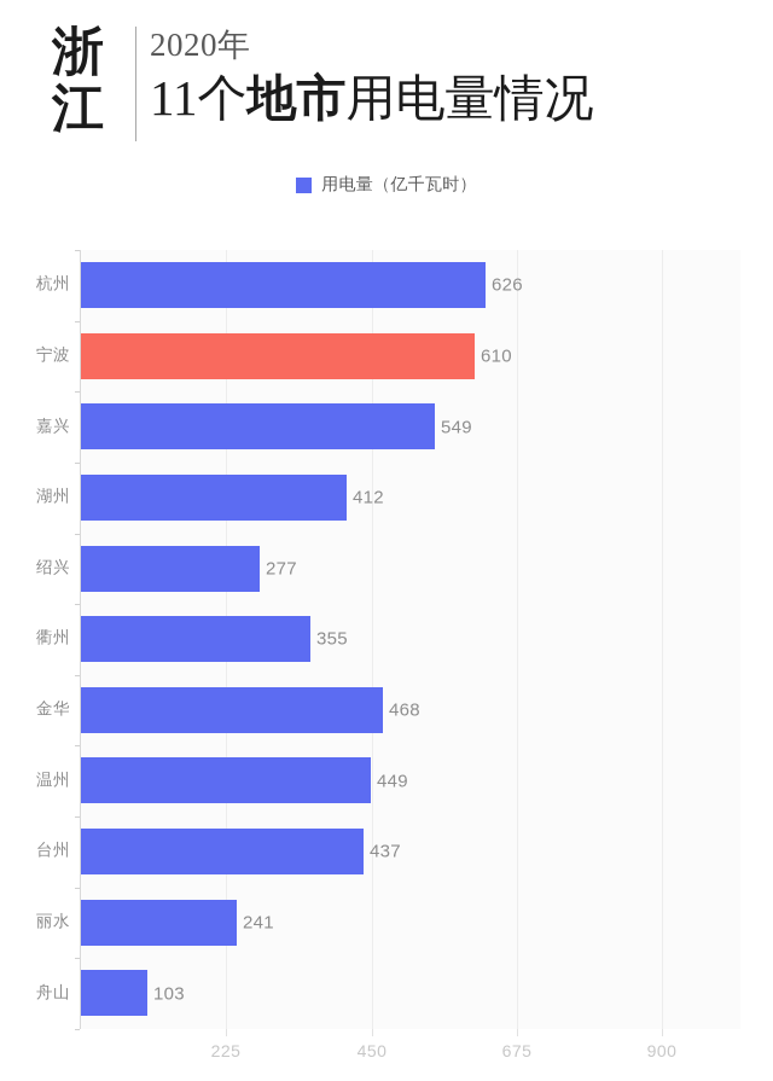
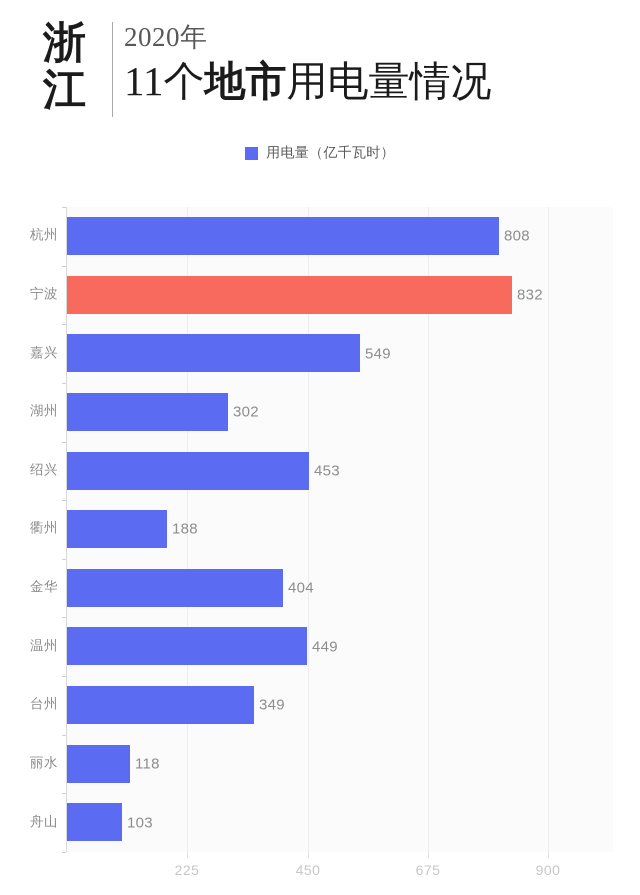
杭州: 626 -> 808
宁波: 610 -> 832
湖州: 412 -> 302
绍兴: 277 -> 453
衢州: 355 -> 188
金华: 468 -> 404
台州: 437 -> 349
丽水: 241 -> 118
